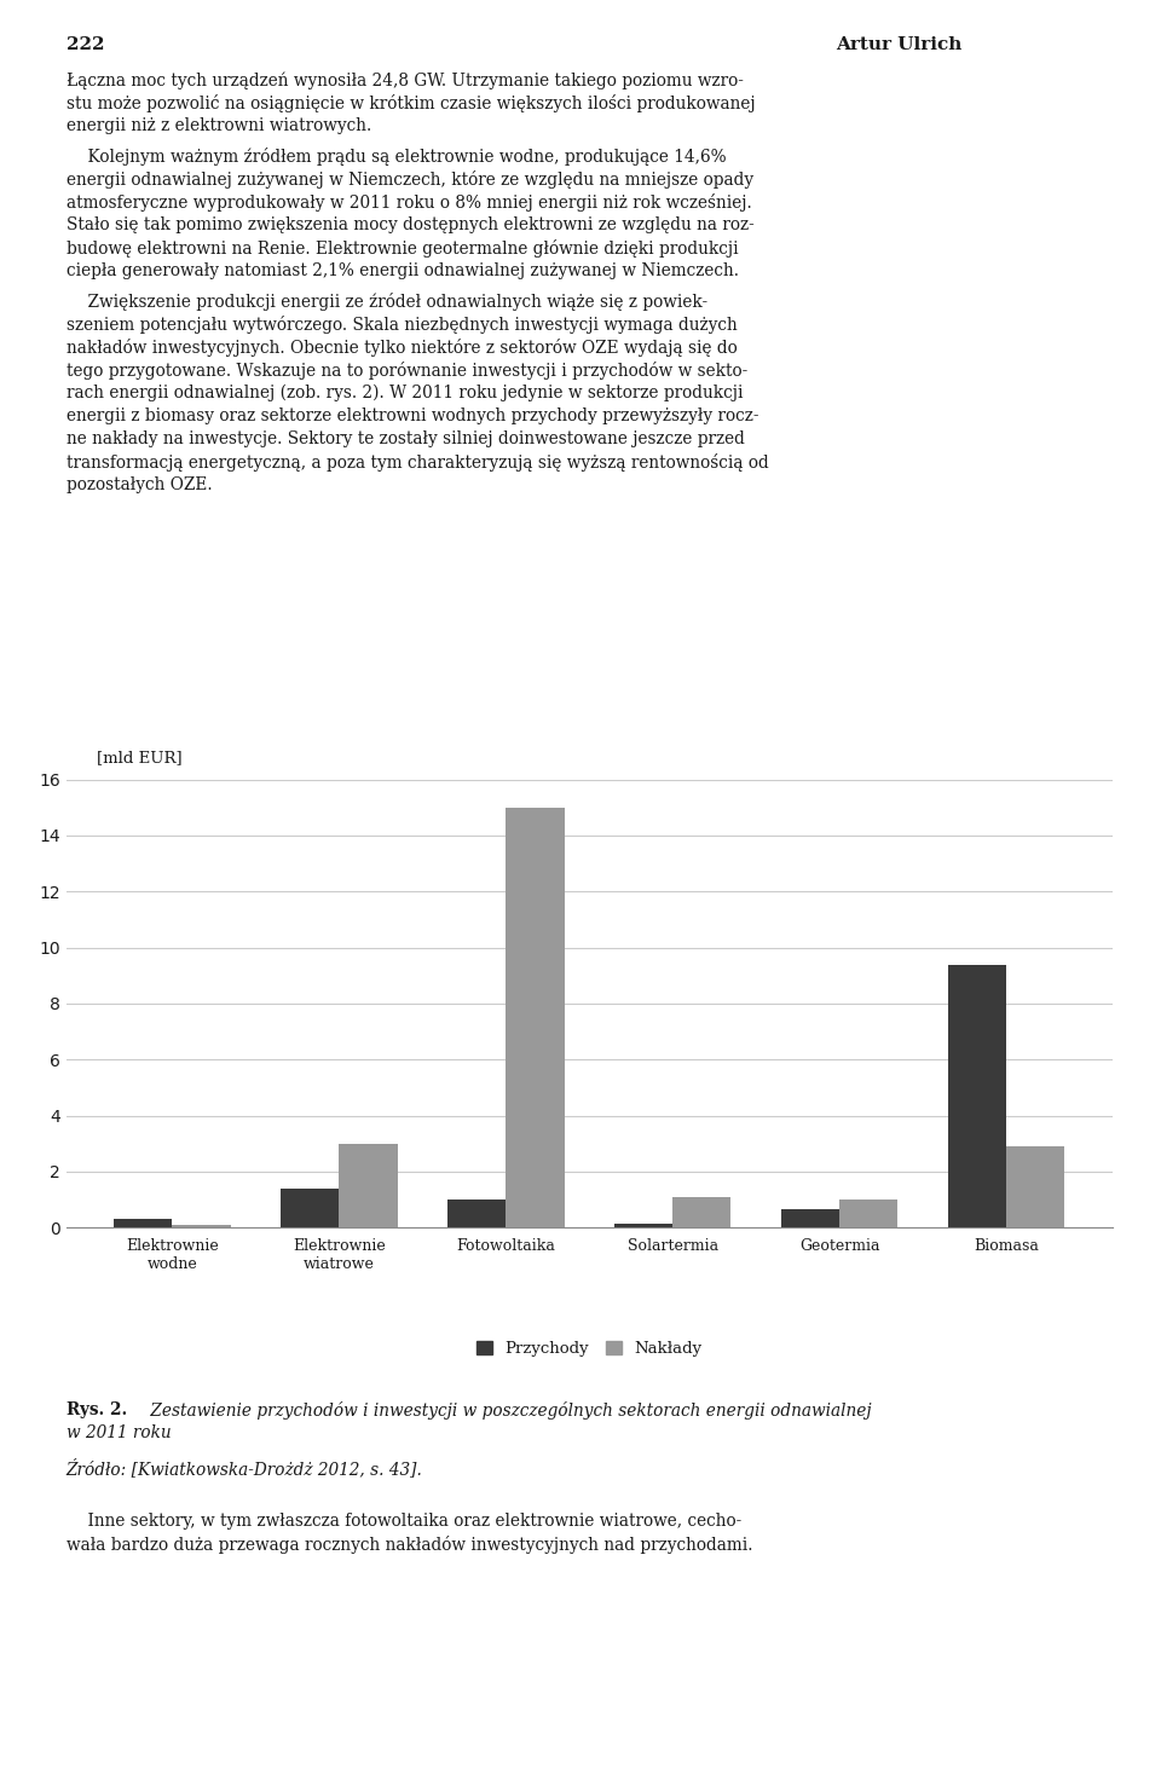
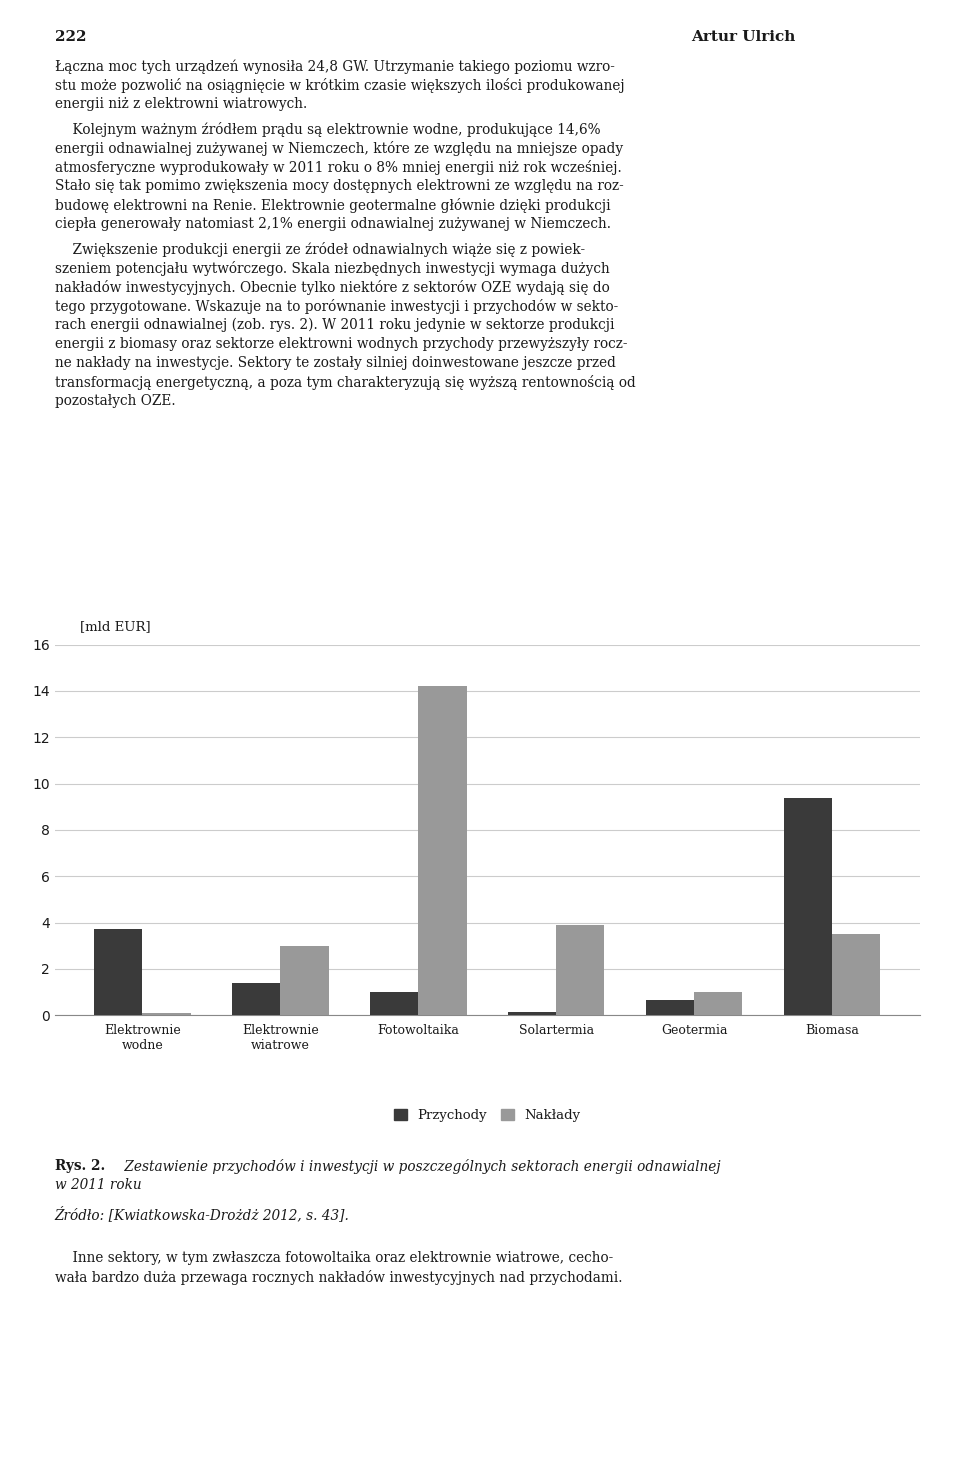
Przychody/Elektrownie wodne: 0.30 -> 3.70
Nakłady/Fotowoltaika: 15.0 -> 14.2
Nakłady/Solartermia: 1.1 -> 3.9
Nakłady/Biomasa: 2.9 -> 3.5
